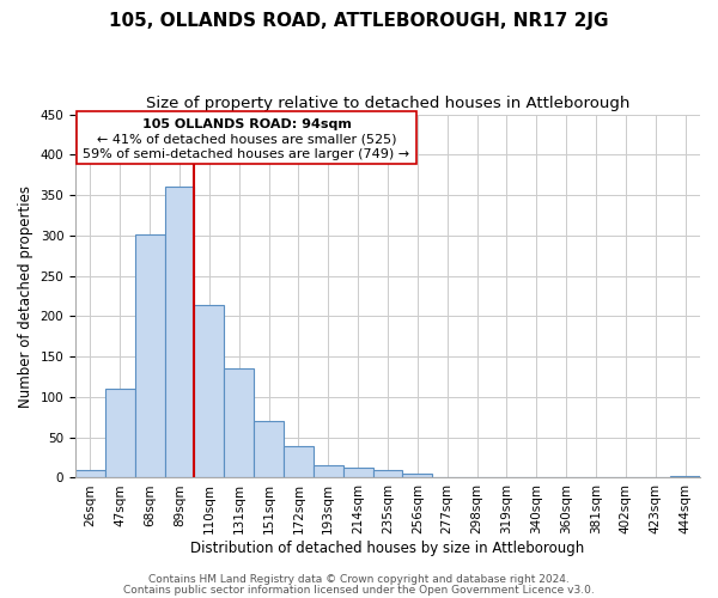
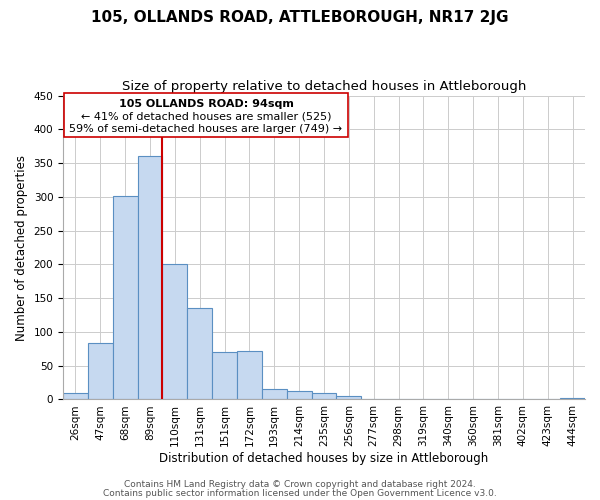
47sqm: 110 -> 84
110sqm: 214 -> 200
172sqm: 39 -> 72
